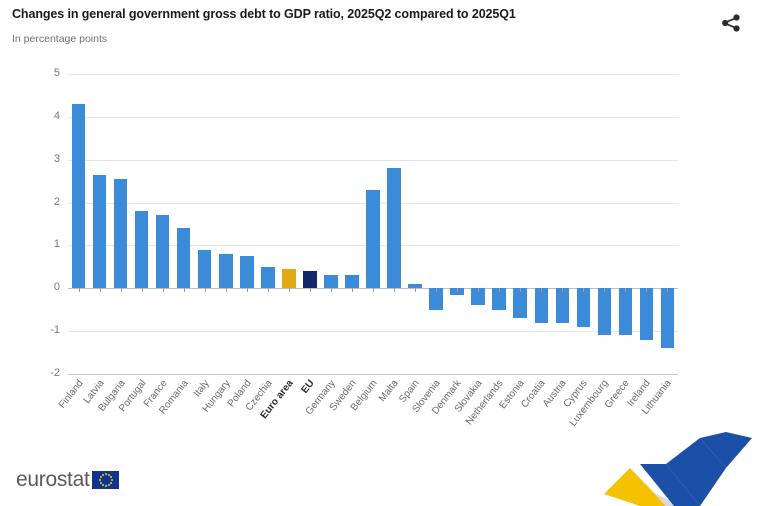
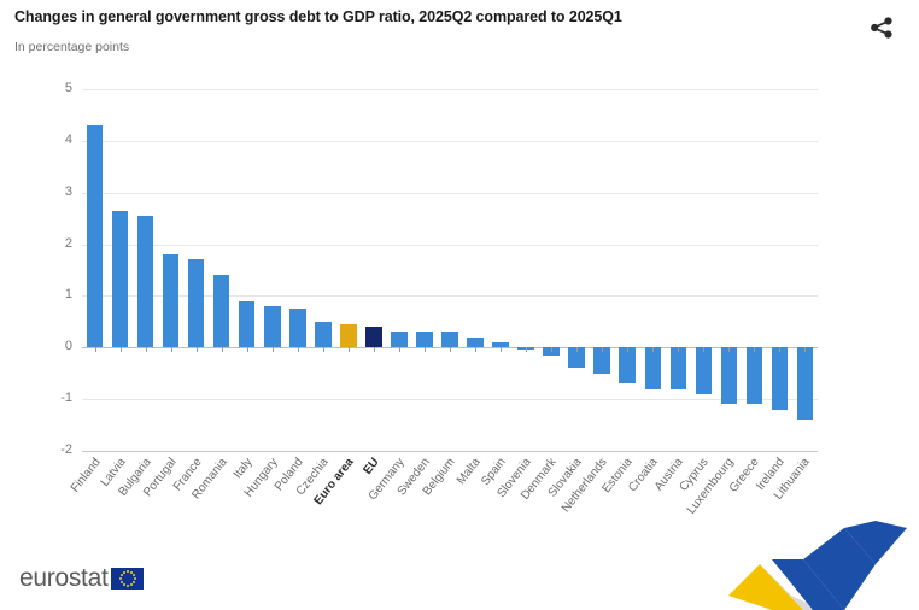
Belgium: 2.3 -> 0.3
Malta: 2.8 -> 0.2
Slovenia: -0.5 -> -0.1
